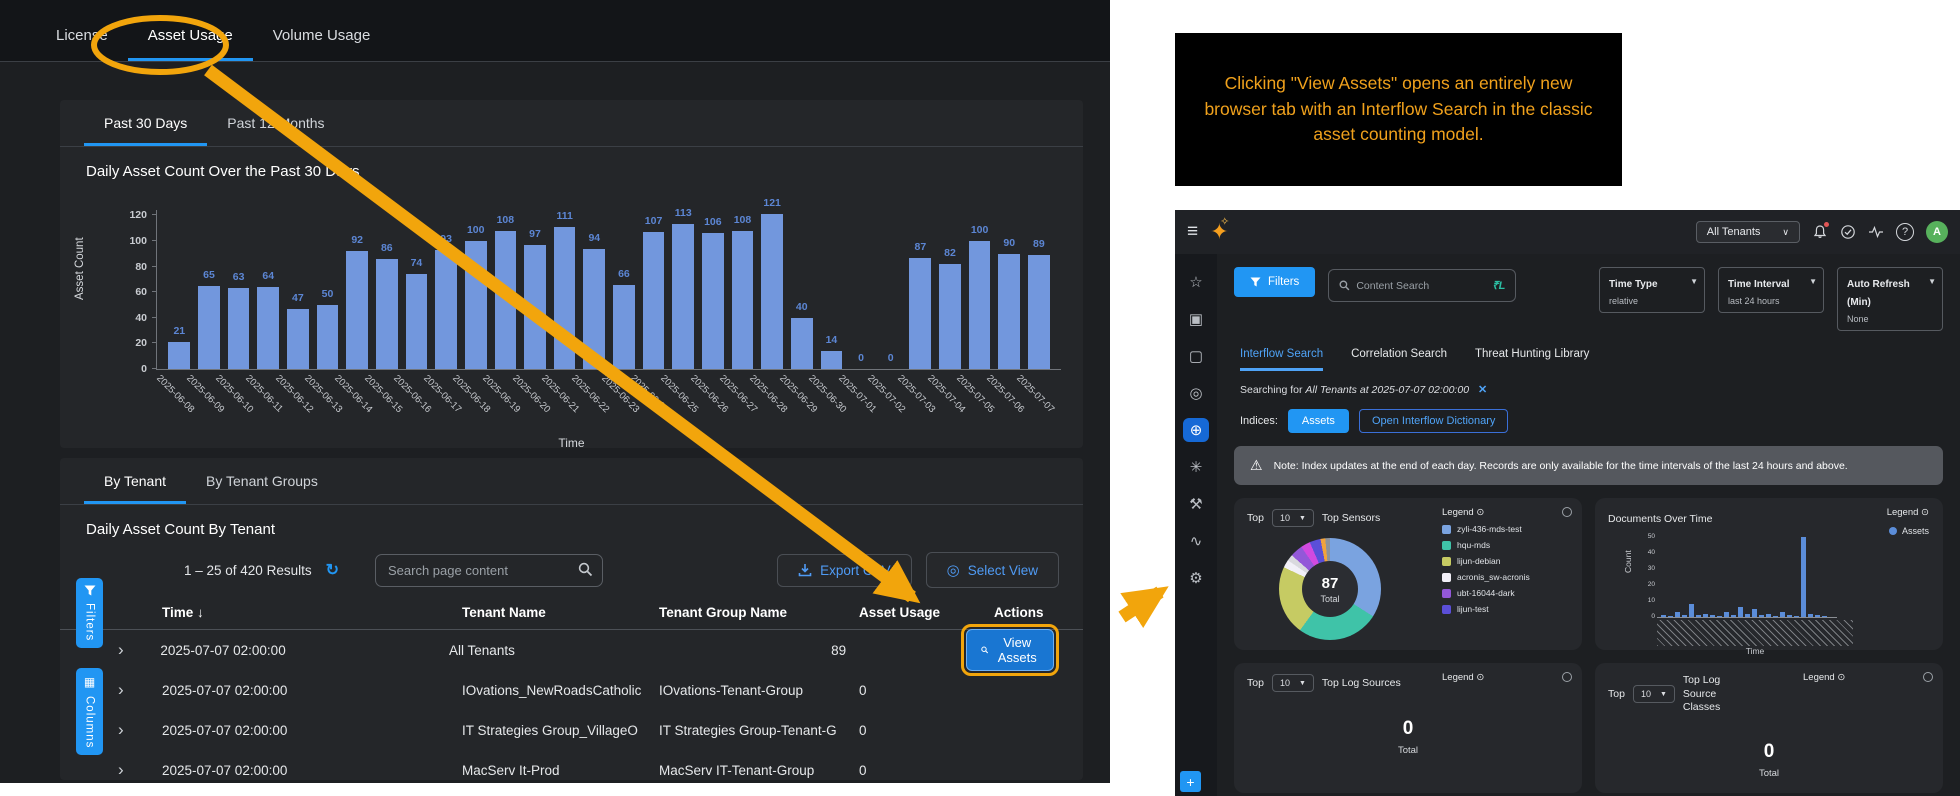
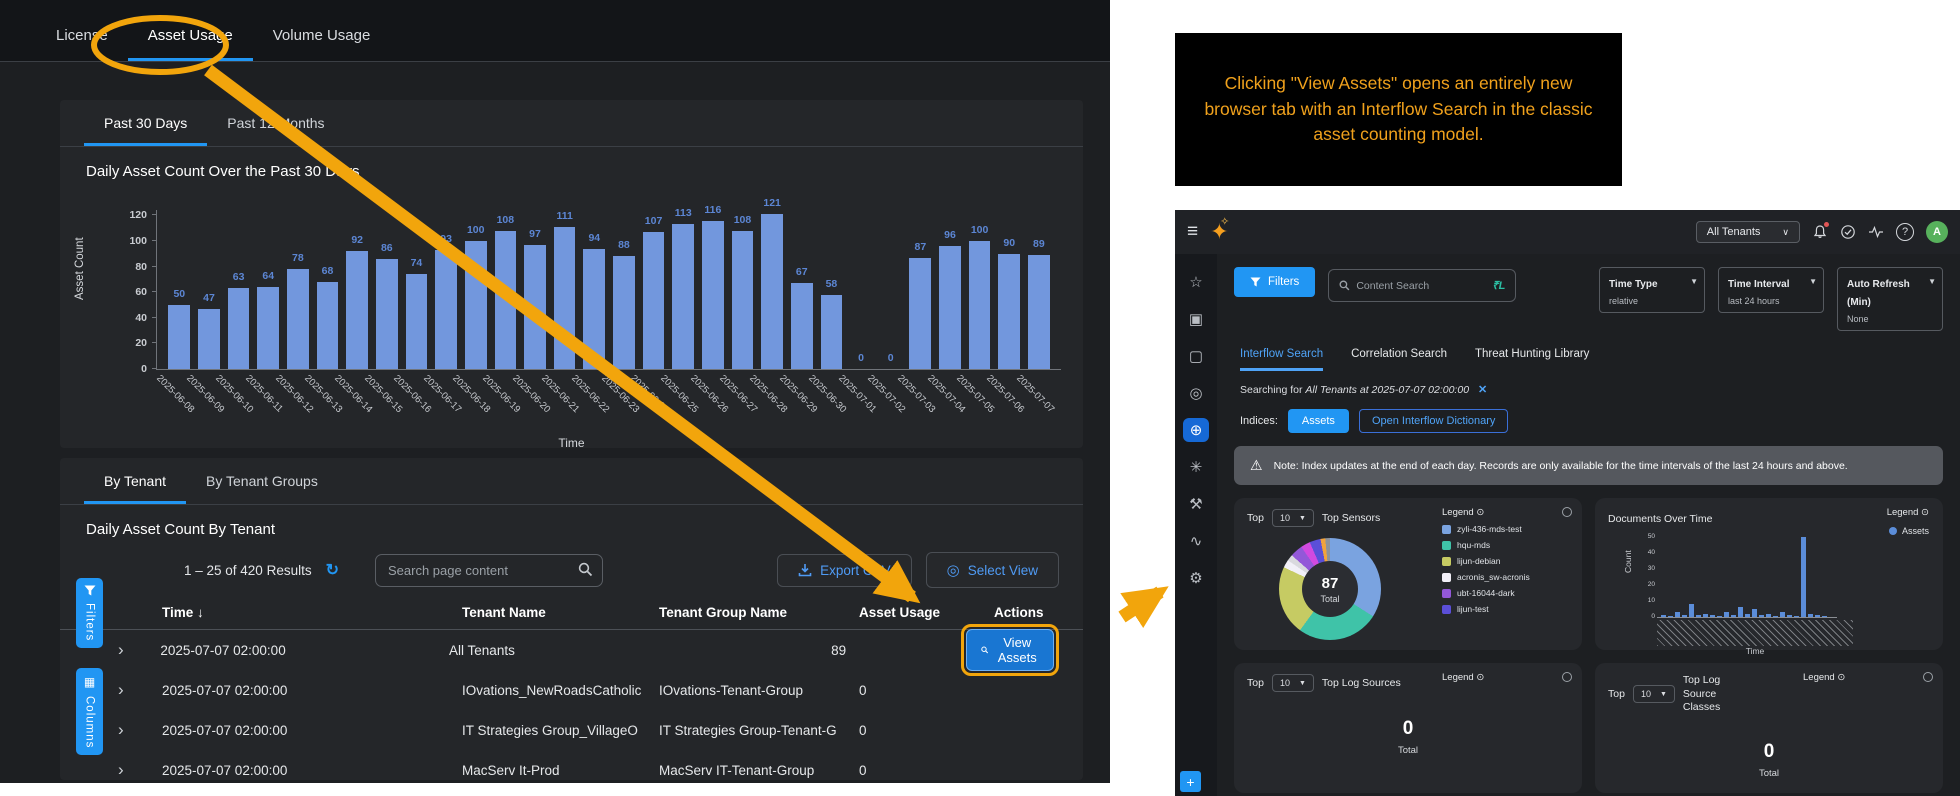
Daily Asset Count Over the Past 30 Days/2025-06-08: 21 -> 50
Daily Asset Count Over the Past 30 Days/2025-06-09: 65 -> 47
Daily Asset Count Over the Past 30 Days/2025-06-12: 47 -> 78
Daily Asset Count Over the Past 30 Days/2025-06-13: 50 -> 68
Daily Asset Count Over the Past 30 Days/2025-06-23: 66 -> 88
Daily Asset Count Over the Past 30 Days/2025-06-26: 106 -> 116
Daily Asset Count Over the Past 30 Days/2025-06-29: 40 -> 67
Daily Asset Count Over the Past 30 Days/2025-06-30: 14 -> 58
Daily Asset Count Over the Past 30 Days/2025-07-04: 82 -> 96
